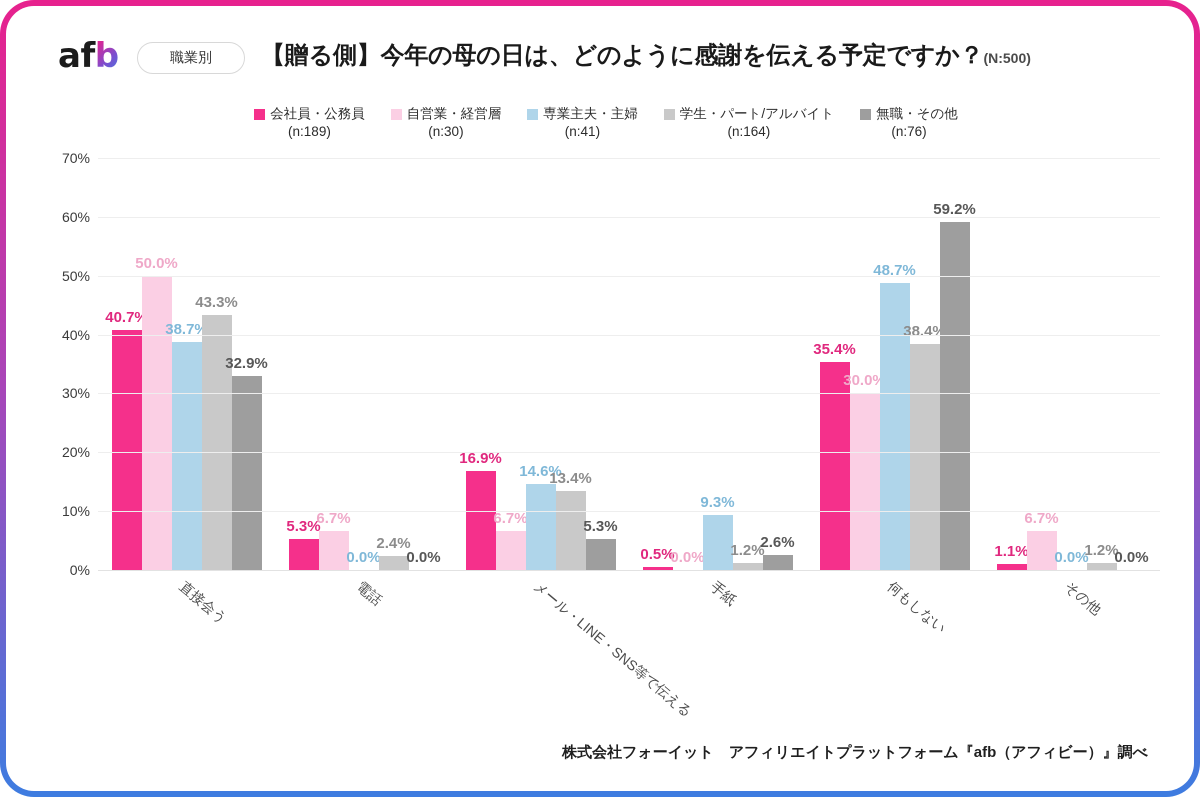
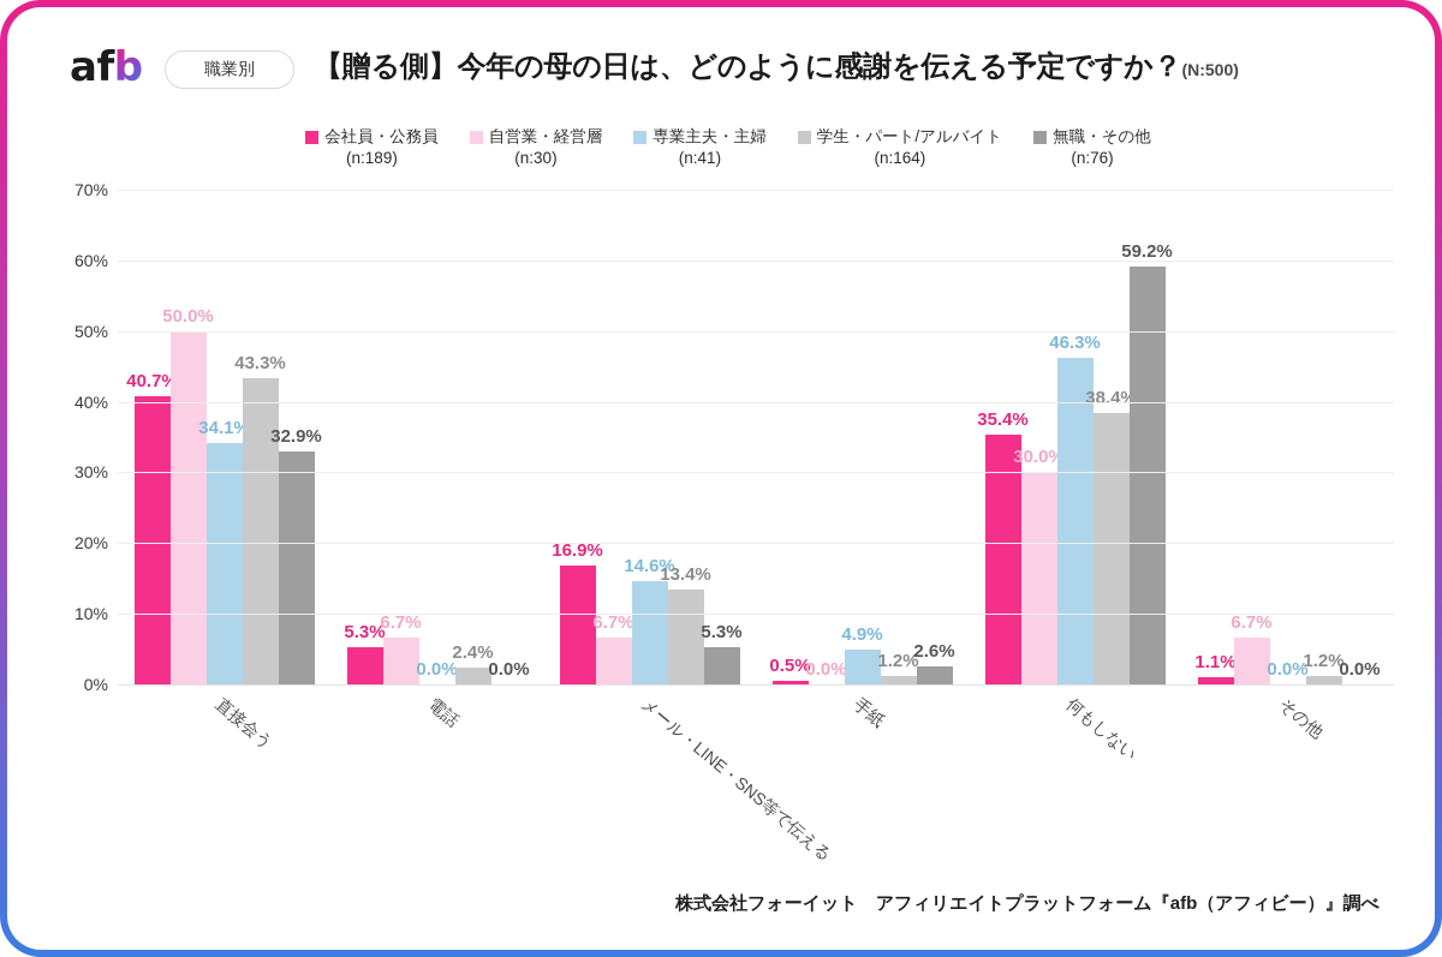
専業主夫・主婦/直接会う: 38.7% -> 34.1%
専業主夫・主婦/手紙: 9.3% -> 4.9%
専業主夫・主婦/何もしない: 48.7% -> 46.3%
